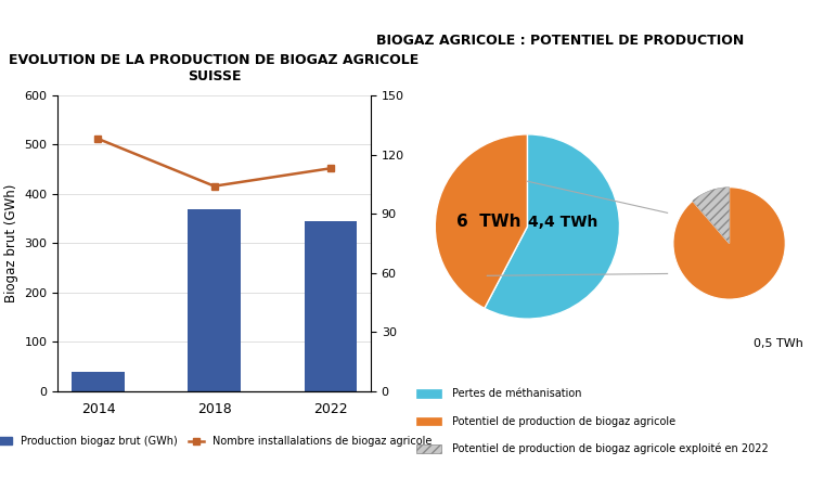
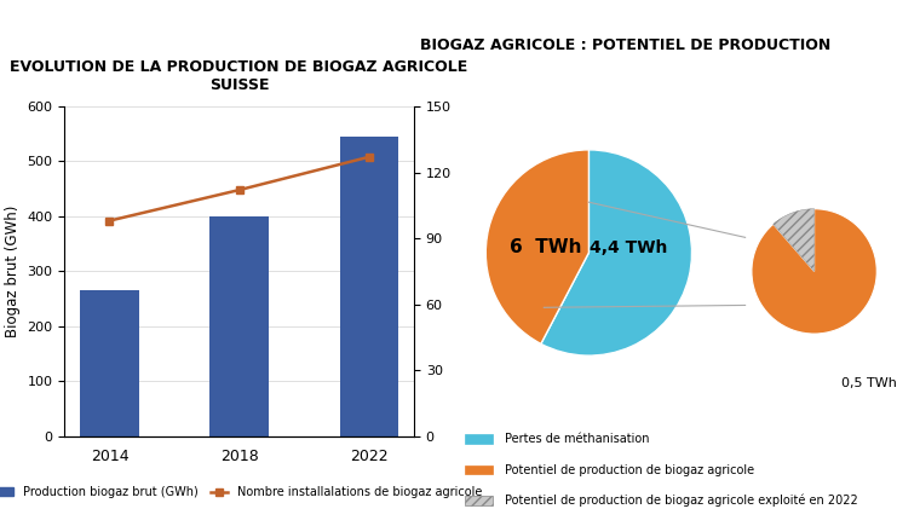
Production biogaz brut (GWh)/2014: 40 -> 265
Nombre installalations de biogaz agricole/2014: 128 -> 98
Production biogaz brut (GWh)/2018: 370 -> 400
Nombre installalations de biogaz agricole/2018: 104 -> 112
Production biogaz brut (GWh)/2022: 345 -> 545
Nombre installalations de biogaz agricole/2022: 113 -> 127
